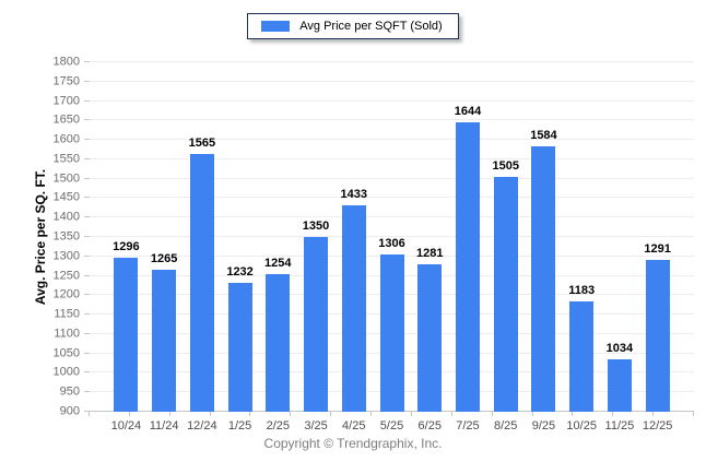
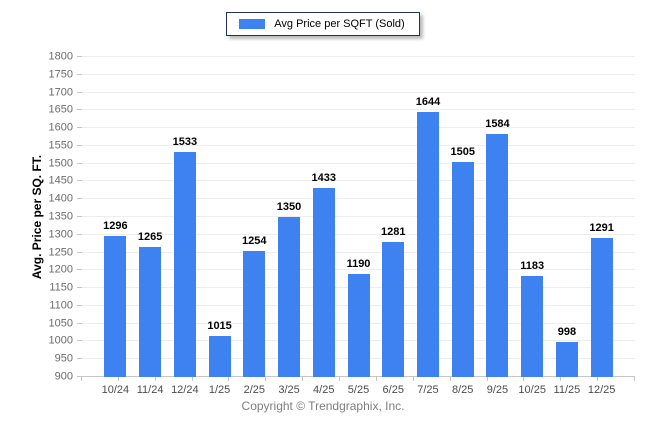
12/24: 1565 -> 1533
1/25: 1232 -> 1015
5/25: 1306 -> 1190
11/25: 1034 -> 998
